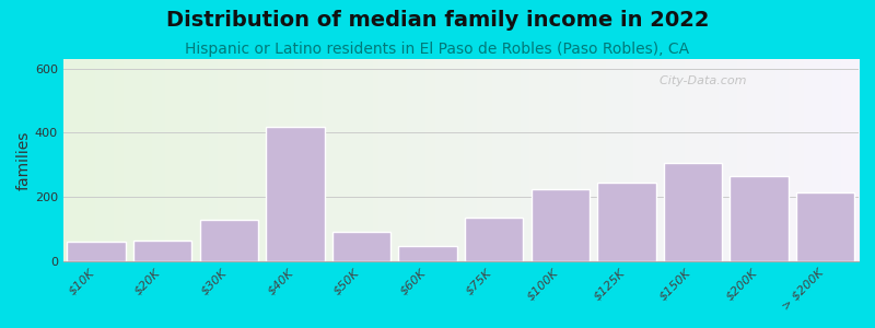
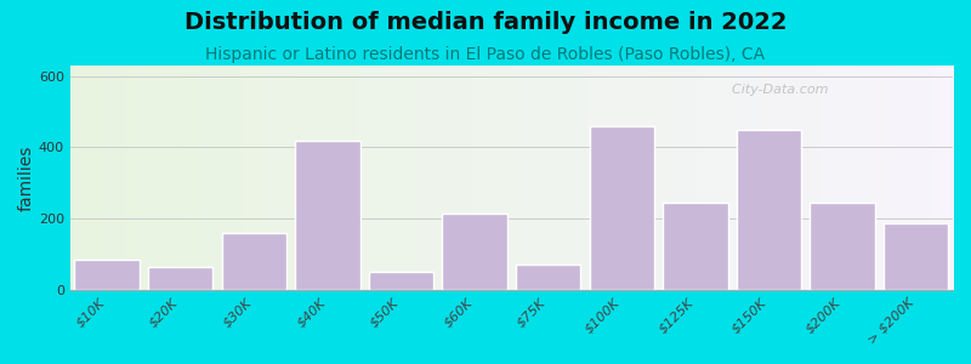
$10K: 60 -> 85
$30K: 130 -> 160
$50K: 90 -> 50
$60K: 45 -> 215
$75K: 135 -> 70
$100K: 225 -> 460
$150K: 305 -> 450
$200K: 265 -> 245
> $200K: 215 -> 185
